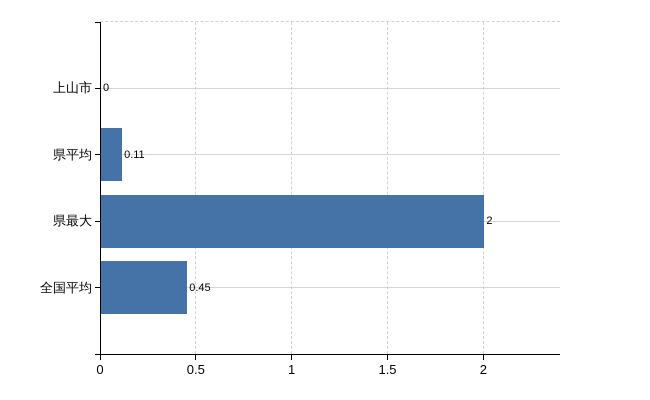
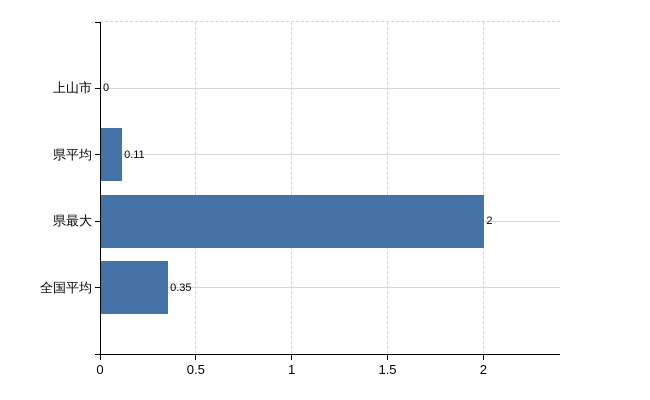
全国平均: 0.45 -> 0.35
